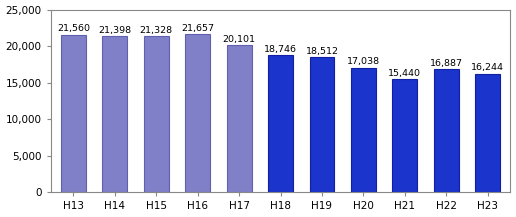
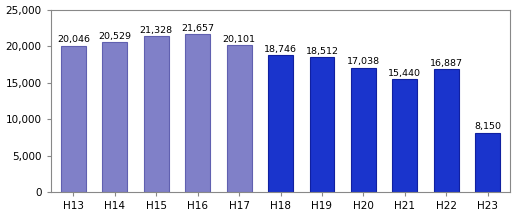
H13: 21,560 -> 20,046
H14: 21,398 -> 20,529
H23: 16,244 -> 8,150
